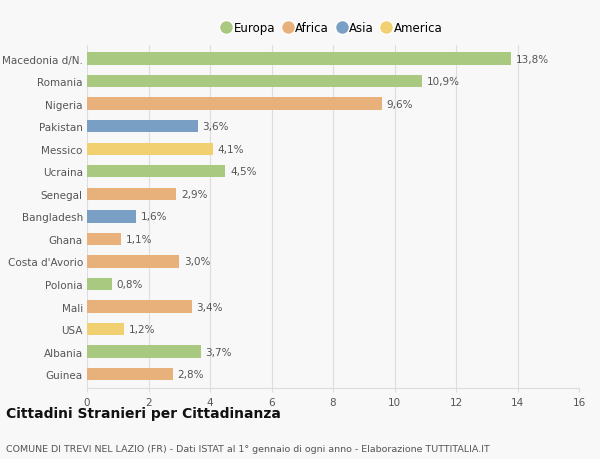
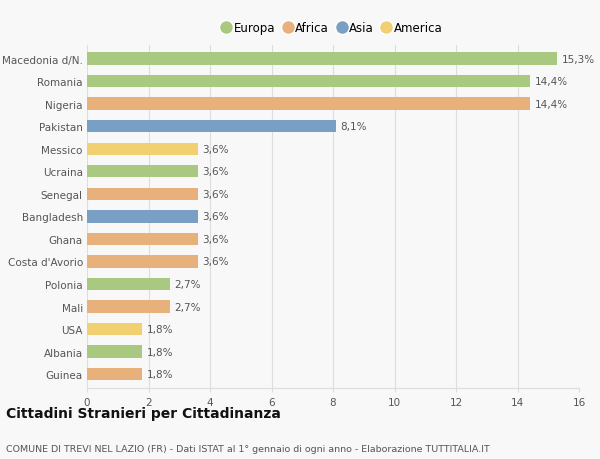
Macedonia d/N.: 13,8% -> 15,3%
Romania: 10,9% -> 14,4%
Nigeria: 9,6% -> 14,4%
Pakistan: 3,6% -> 8,1%
Messico: 4,1% -> 3,6%
Ucraina: 4,5% -> 3,6%
Senegal: 2,9% -> 3,6%
Bangladesh: 1,6% -> 3,6%
Ghana: 1,1% -> 3,6%
Costa d'Avorio: 3,0% -> 3,6%
Polonia: 0,8% -> 2,7%
Mali: 3,4% -> 2,7%
USA: 1,2% -> 1,8%
Albania: 3,7% -> 1,8%
Guinea: 2,8% -> 1,8%
